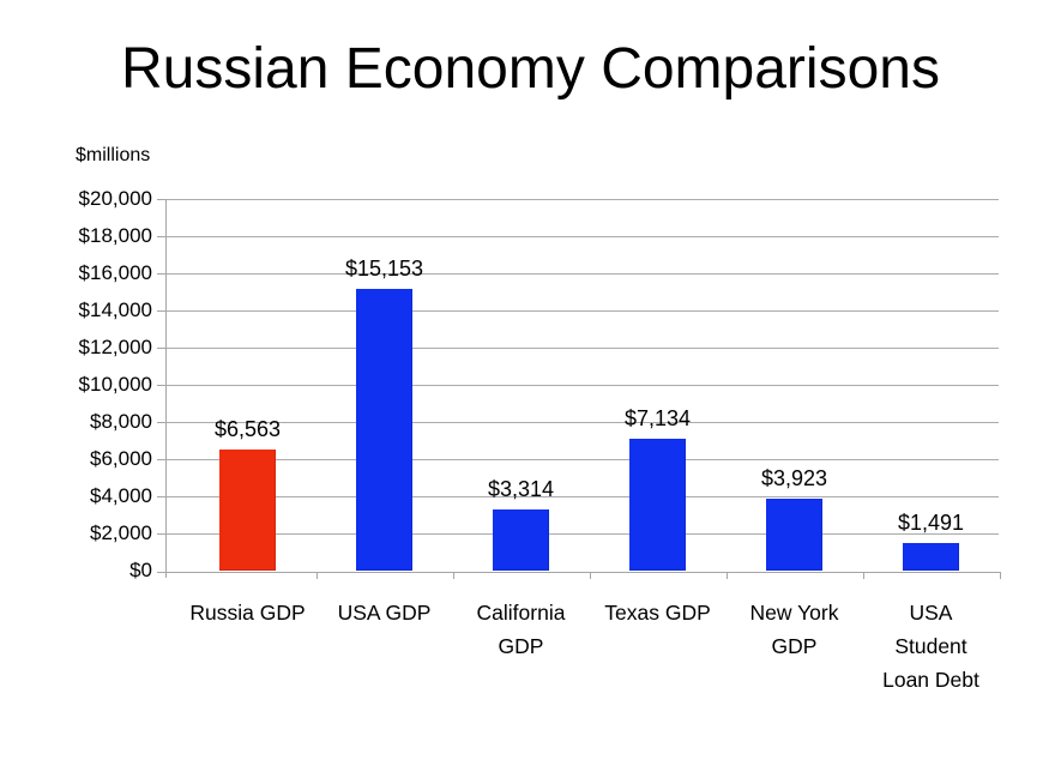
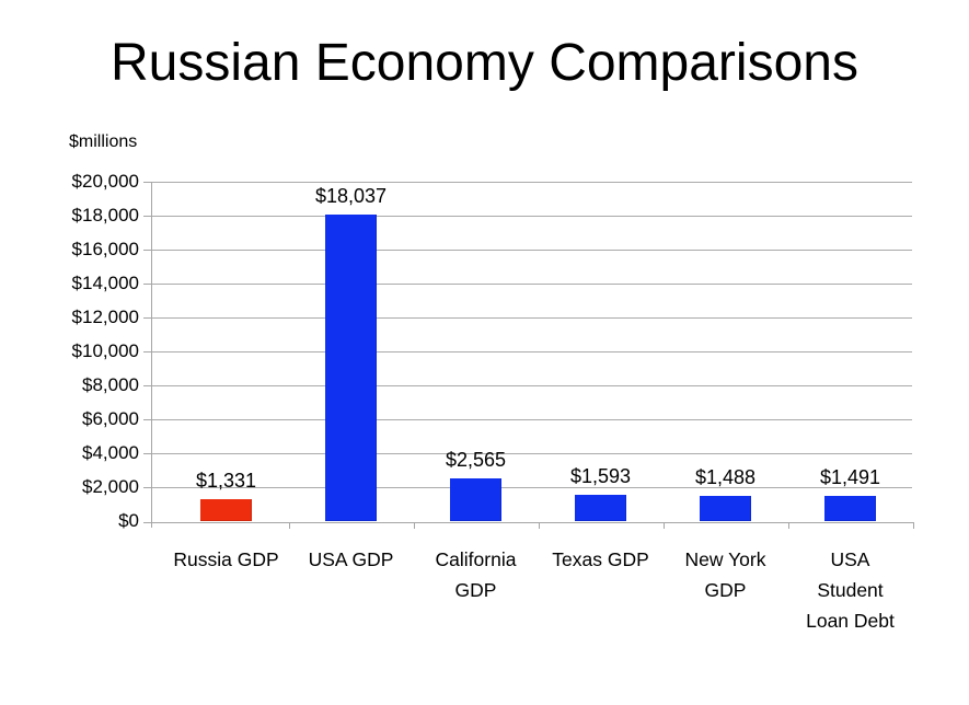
Russia GDP: $6,563 -> $1,331
USA GDP: $15,153 -> $18,037
California GDP: $3,314 -> $2,565
Texas GDP: $7,134 -> $1,593
New York GDP: $3,923 -> $1,488
